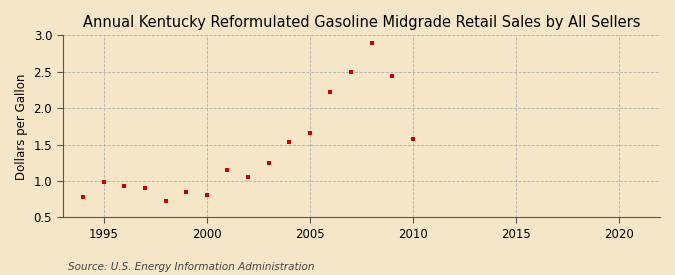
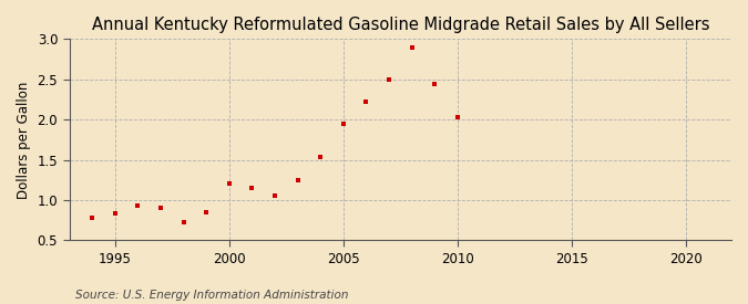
1995: 0.98 -> 0.83
2000: 0.80 -> 1.21
2005: 1.66 -> 1.95
2010: 1.58 -> 2.03
